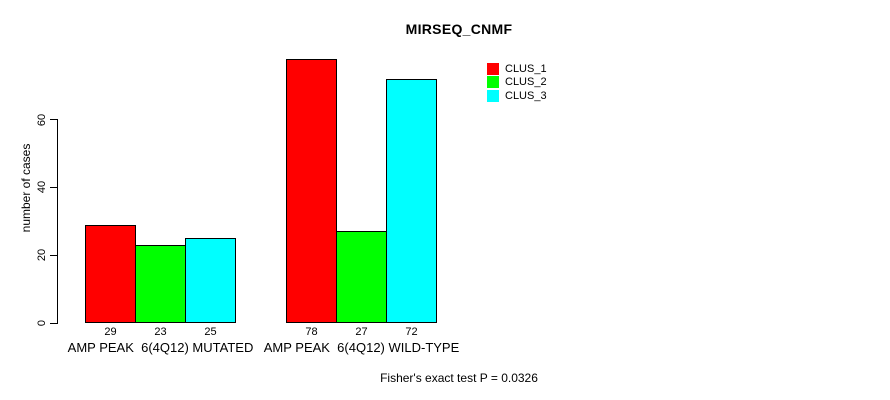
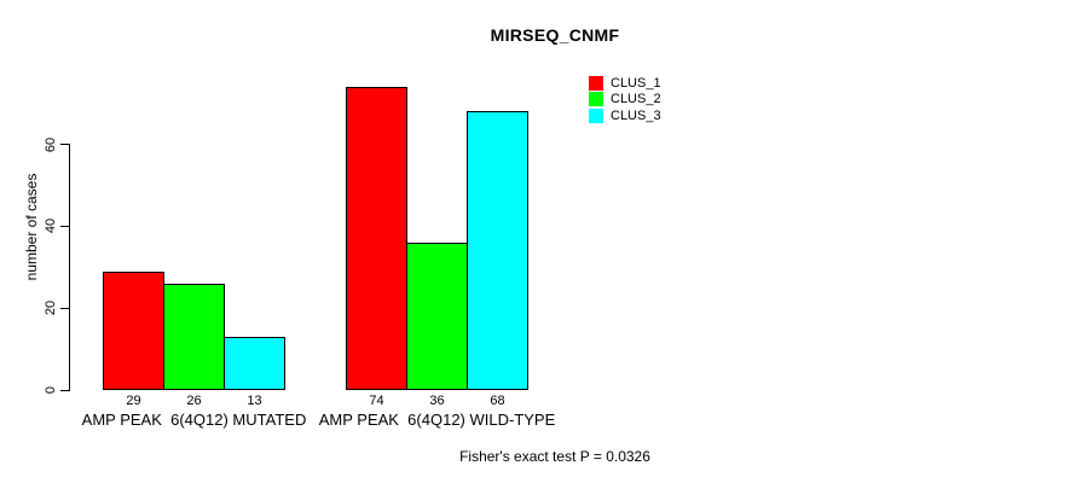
CLUS_2/AMP PEAK 6(4Q12) MUTATED: 23 -> 26
CLUS_3/AMP PEAK 6(4Q12) MUTATED: 25 -> 13
CLUS_1/AMP PEAK 6(4Q12) WILD-TYPE: 78 -> 74
CLUS_2/AMP PEAK 6(4Q12) WILD-TYPE: 27 -> 36
CLUS_3/AMP PEAK 6(4Q12) WILD-TYPE: 72 -> 68
